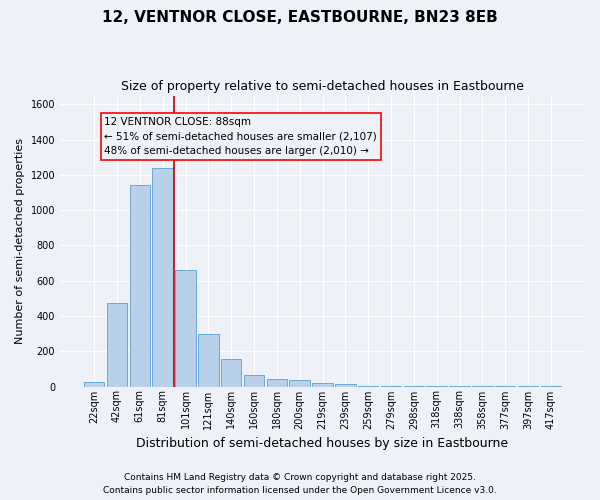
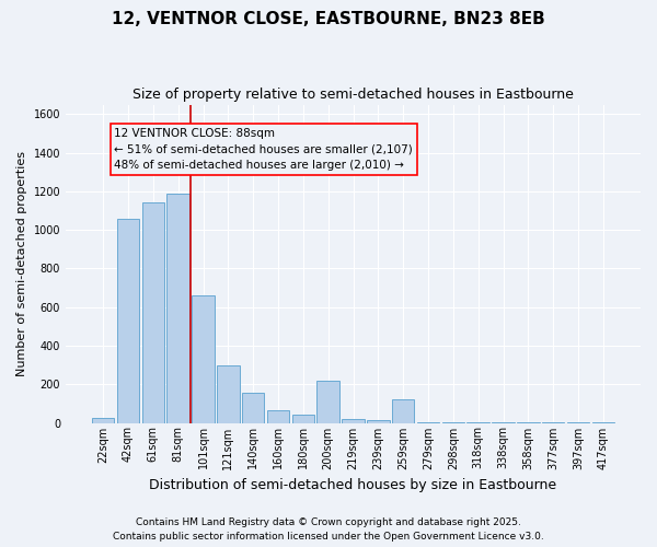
42sqm: 480 -> 1060
81sqm: 1240 -> 1190
200sqm: 40 -> 220
259sqm: 0 -> 120
